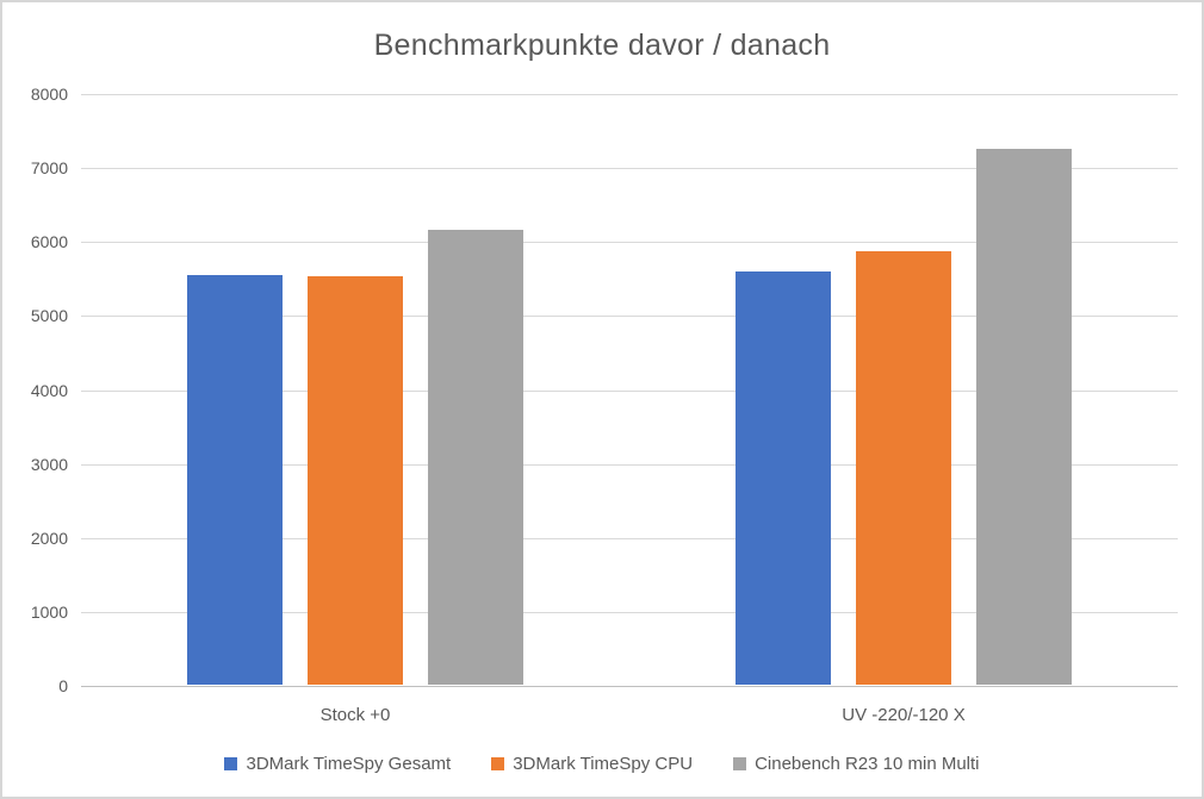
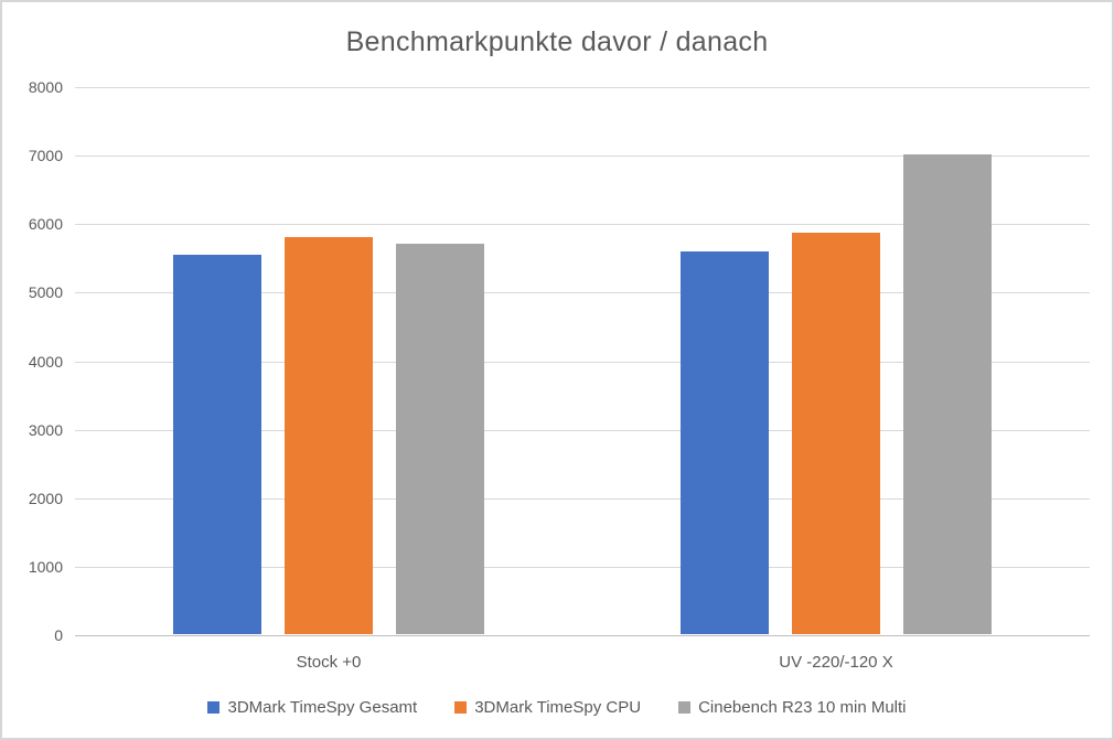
3DMark TimeSpy CPU/Stock +0: 5500 -> 5800
Cinebench R23 10 min Multi/Stock +0: 6200 -> 5700
Cinebench R23 10 min Multi/UV -220/-120 X: 7200 -> 7000
